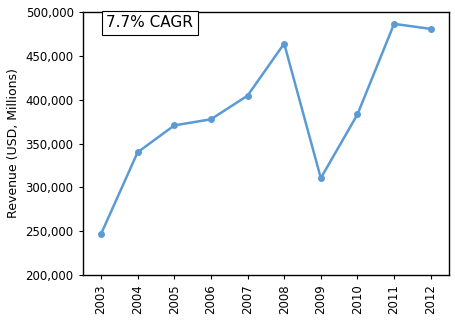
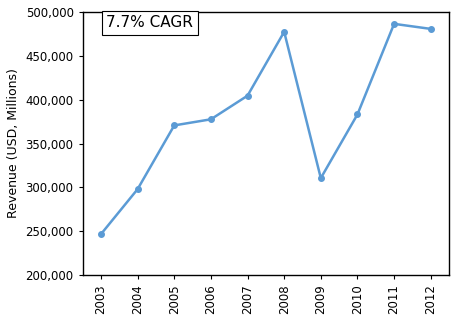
2004: 340,000 -> 298,000
2008: 464,000 -> 477,000
